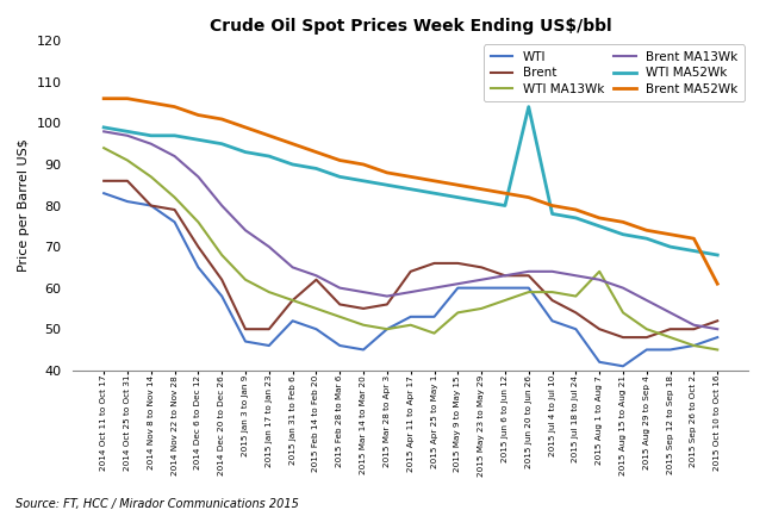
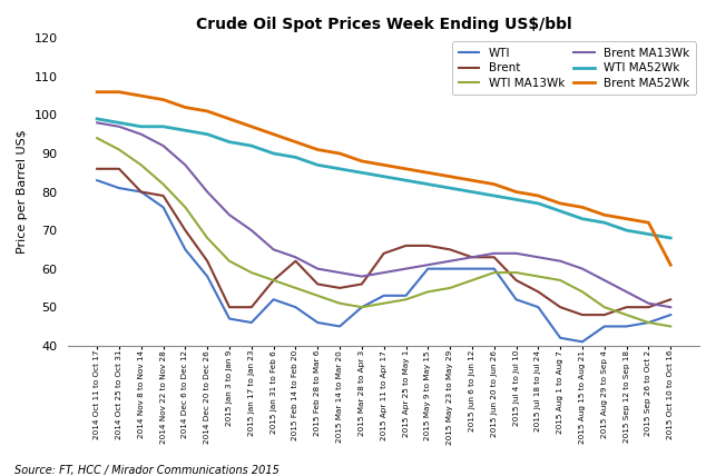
WTI MA13Wk/2015 Apr 25 to May 1: 49 -> 52
WTI MA52Wk/2015 Jun 20 to Jun 26: 104 -> 79
WTI MA13Wk/2015 Aug 1 to Aug 7: 64 -> 57
